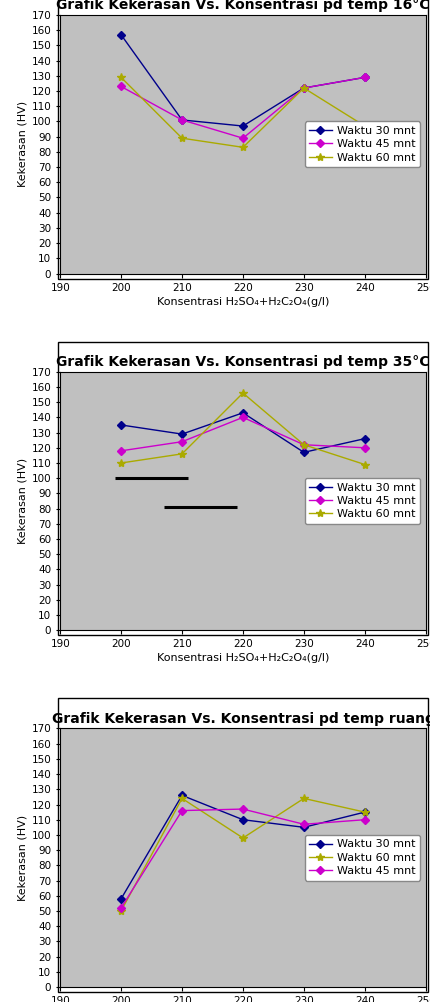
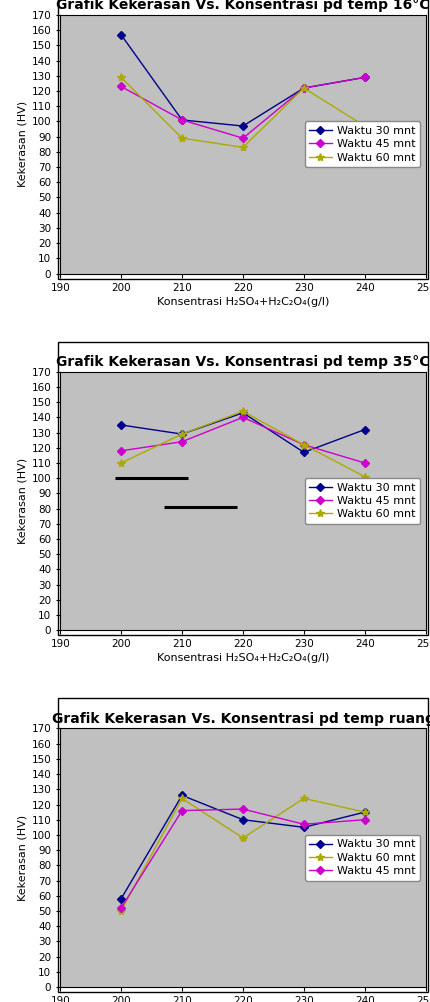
Grafik Kekerasan Vs. Konsentrasi pd temp 35°C/Waktu 60 mnt/210: 116 -> 129
Grafik Kekerasan Vs. Konsentrasi pd temp 35°C/Waktu 60 mnt/220: 156 -> 144
Grafik Kekerasan Vs. Konsentrasi pd temp 35°C/Waktu 30 mnt/240: 126 -> 132
Grafik Kekerasan Vs. Konsentrasi pd temp 35°C/Waktu 45 mnt/240: 120 -> 110
Grafik Kekerasan Vs. Konsentrasi pd temp 35°C/Waktu 60 mnt/240: 109 -> 101
